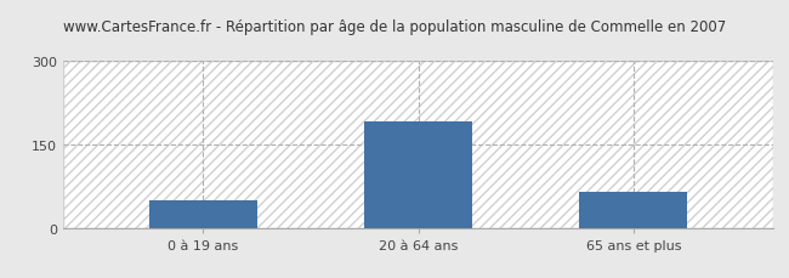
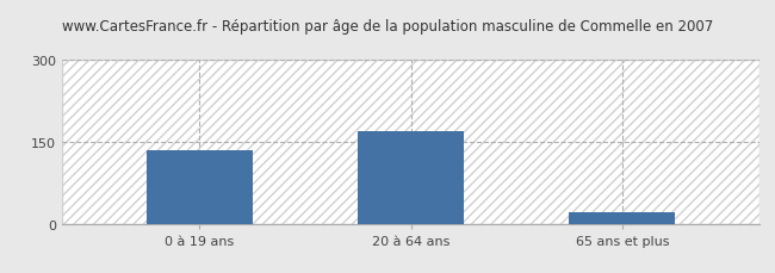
0 à 19 ans: 50 -> 133
20 à 64 ans: 190 -> 168
65 ans et plus: 65 -> 20
